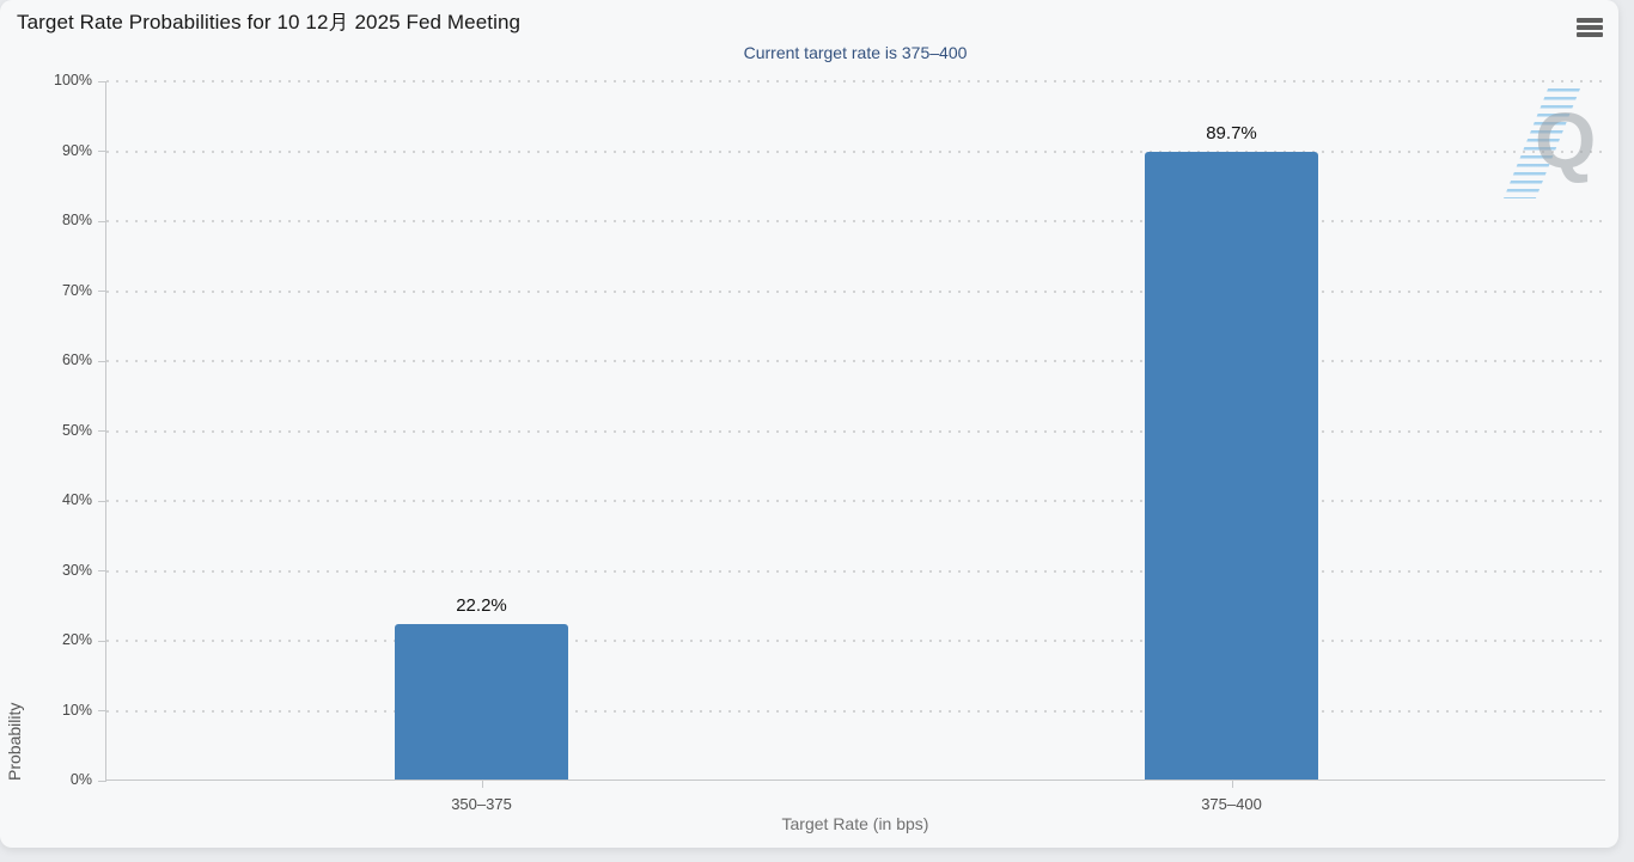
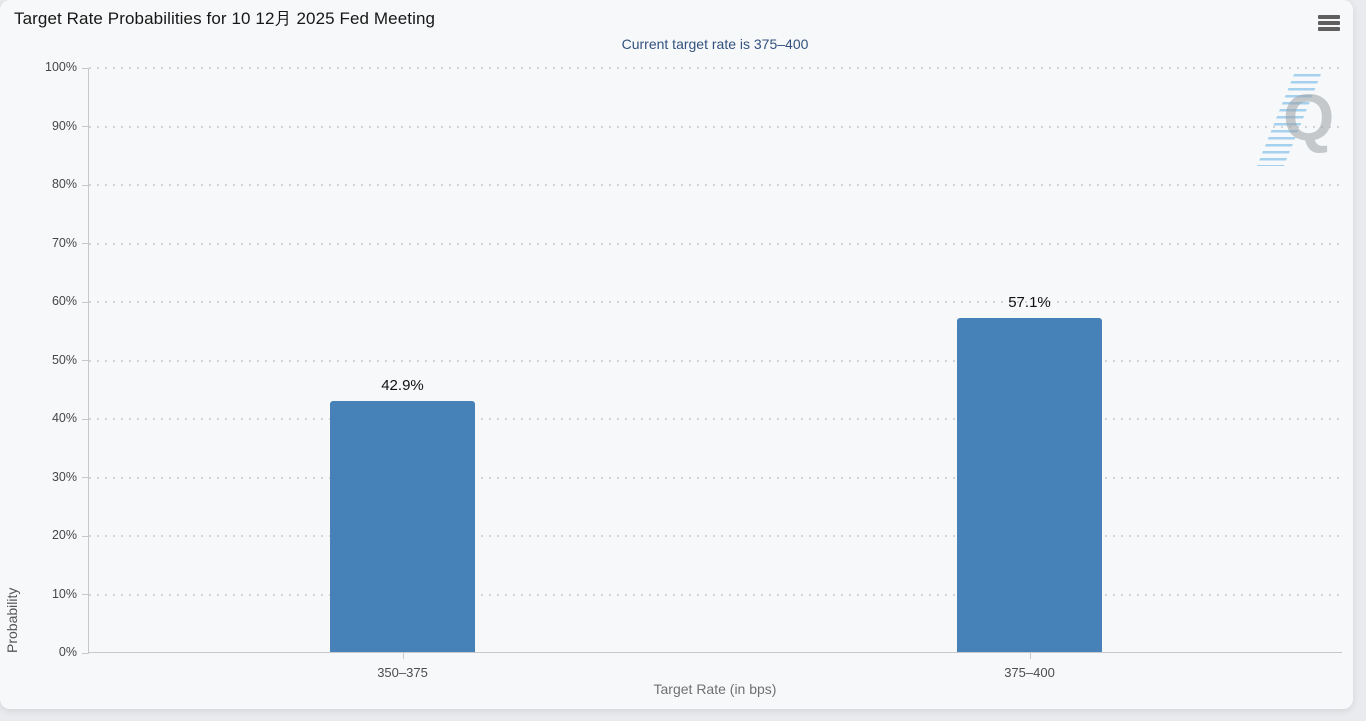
350–375: 22.2% -> 42.9%
375–400: 89.7% -> 57.1%
